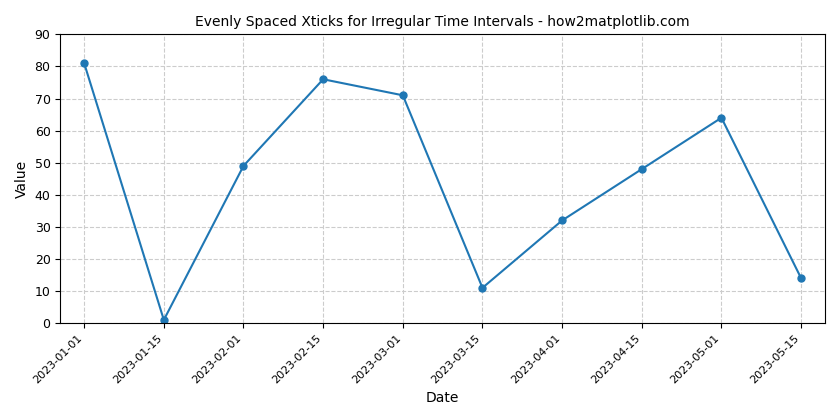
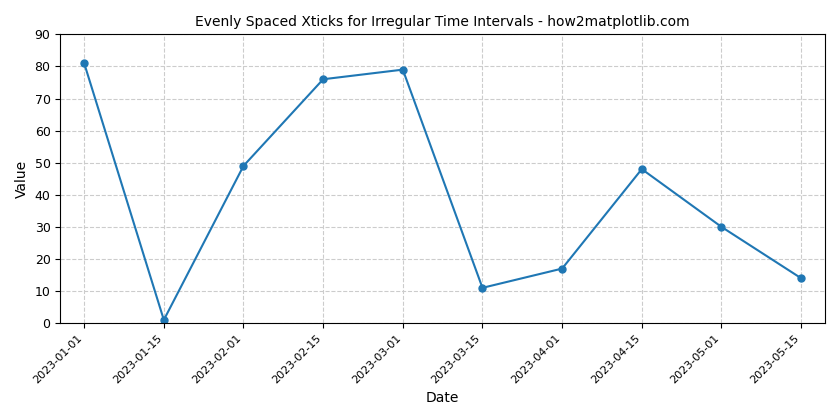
2023-03-01: 71 -> 79
2023-04-01: 32 -> 17
2023-05-01: 64 -> 30
